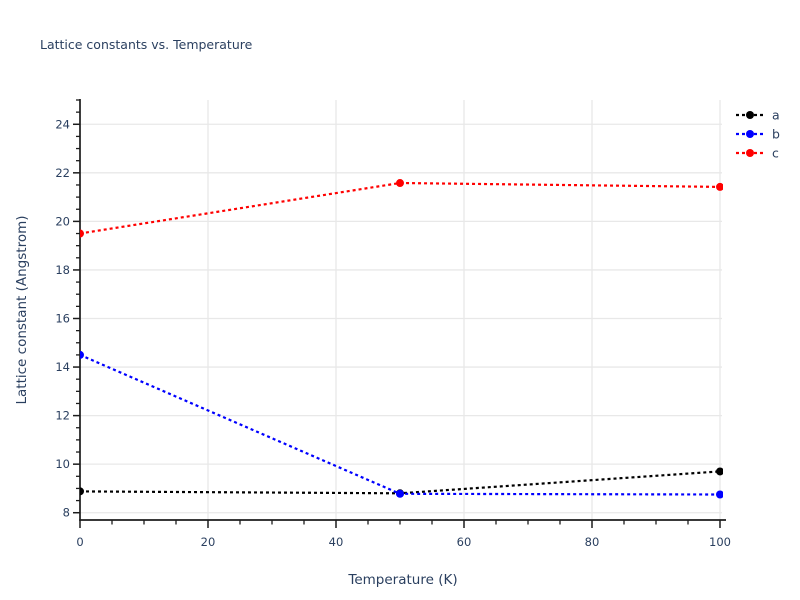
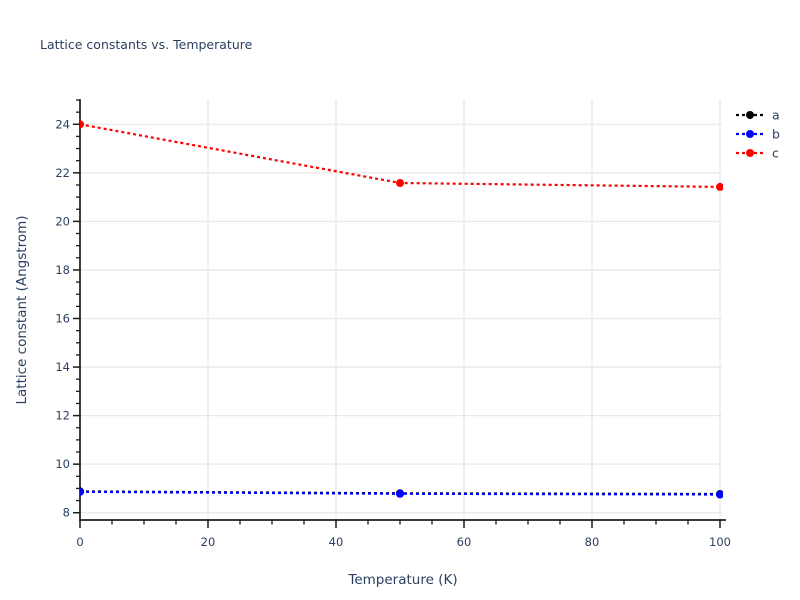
b/0: 14.5 -> 8.9
c/0: 19.5 -> 24.0
a/100: 9.7 -> 8.8
